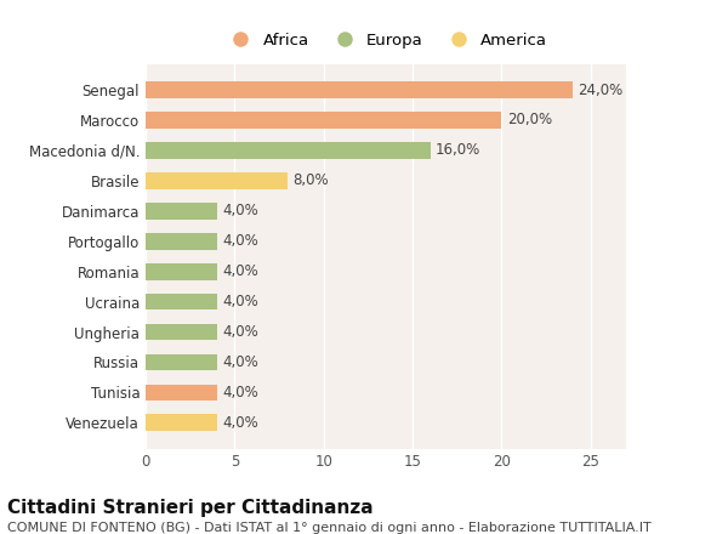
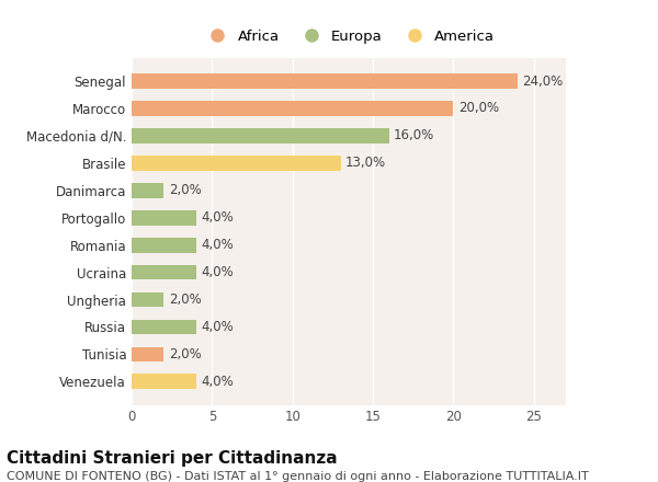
Brasile: 8,0% -> 13,0%
Danimarca: 4,0% -> 2,0%
Ungheria: 4,0% -> 2,0%
Tunisia: 4,0% -> 2,0%
